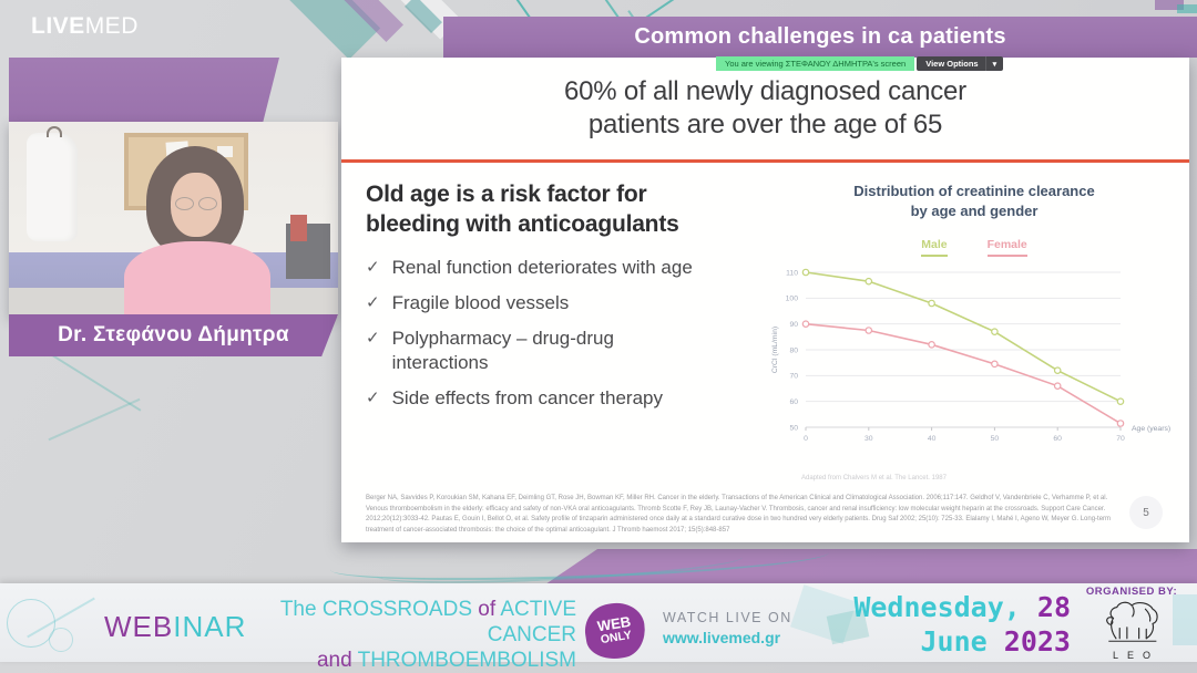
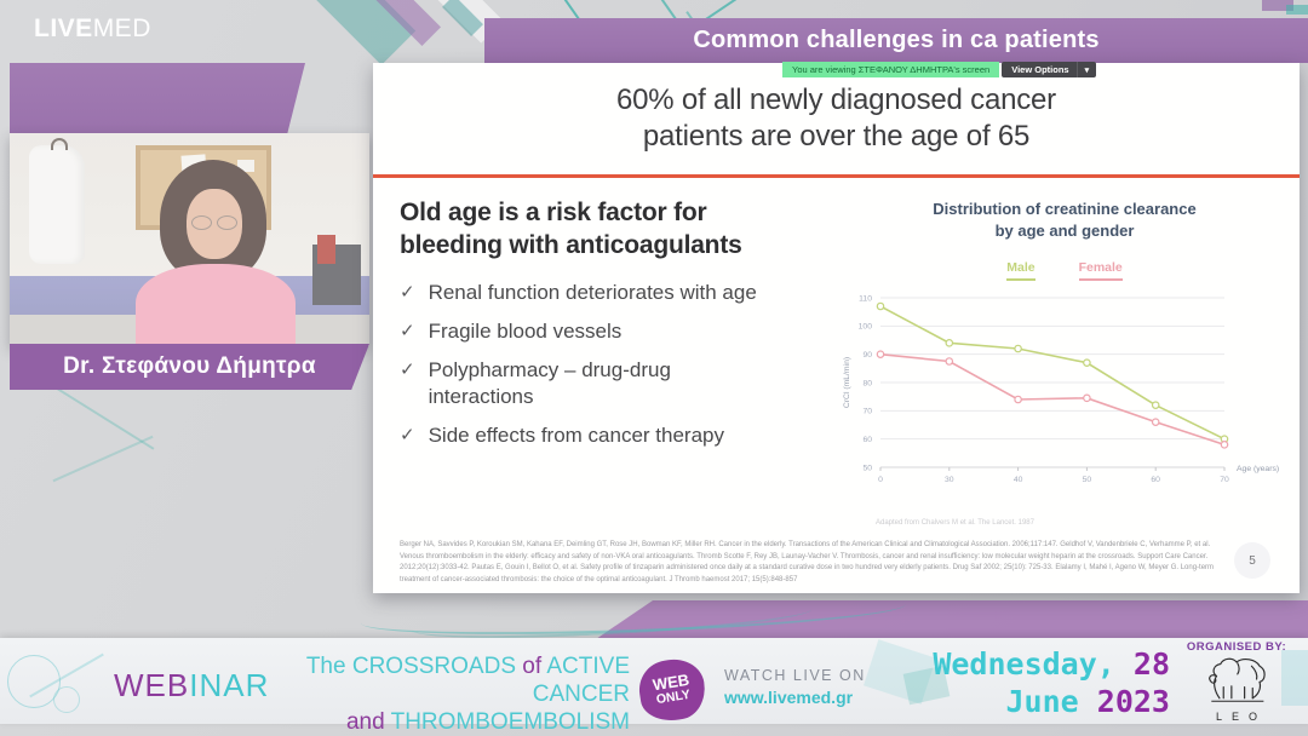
Male/0: 110 -> 107
Male/30: 106 -> 94
Male/40: 98 -> 92
Female/40: 82 -> 74
Female/70: 52 -> 58
